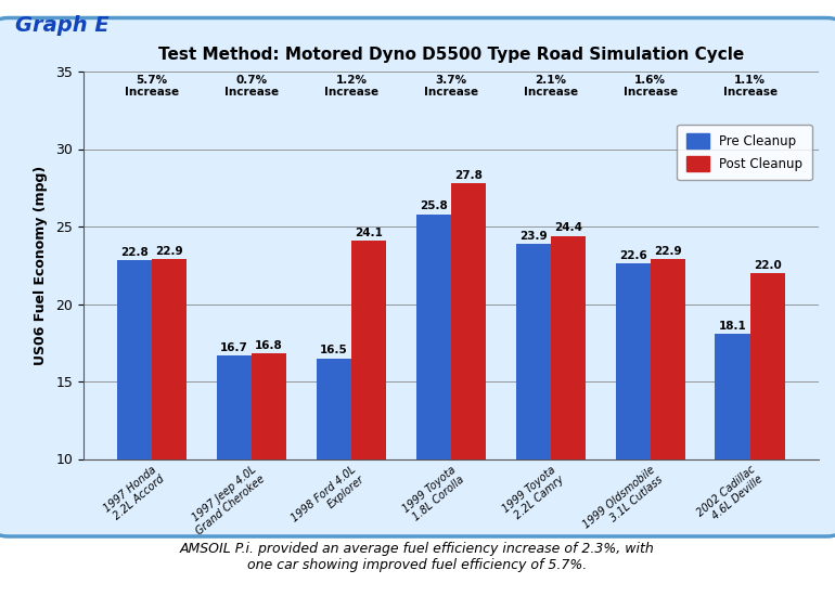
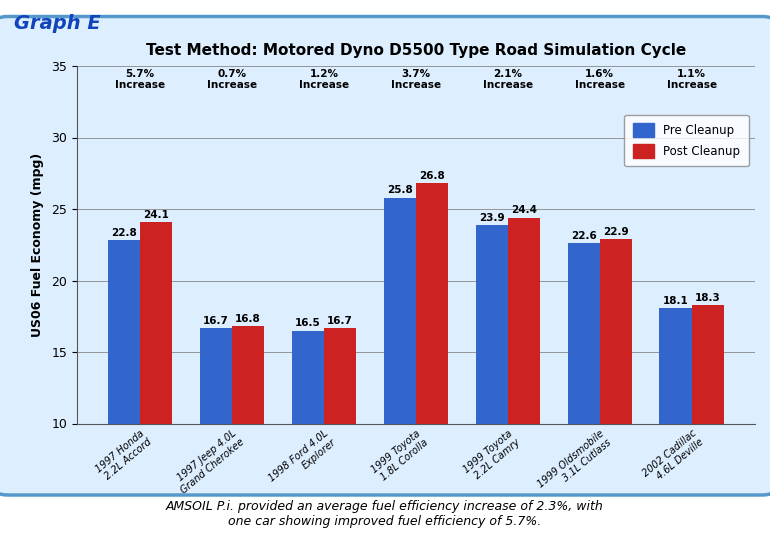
Post Cleanup/1997 Honda 2.2L Accord: 22.9 -> 24.1
Post Cleanup/1998 Ford 4.0L Explorer: 24.1 -> 16.7
Post Cleanup/1999 Toyota 1.8L Corolla: 27.8 -> 26.8
Post Cleanup/2002 Cadillac 4.6L Deville: 22.0 -> 18.3
